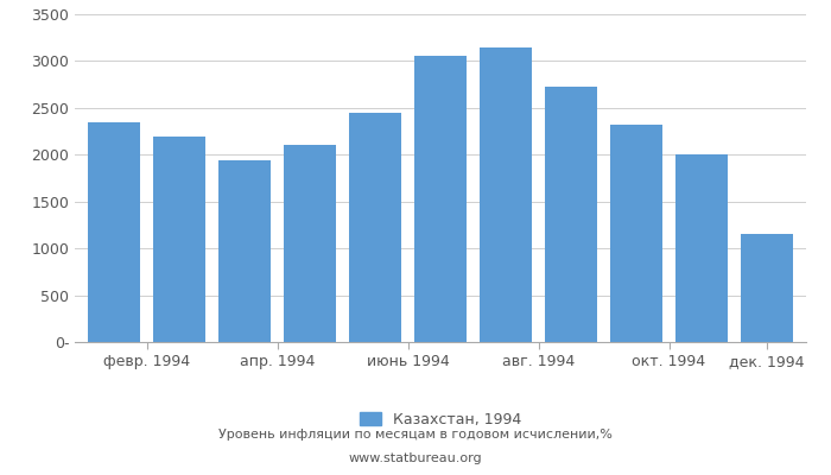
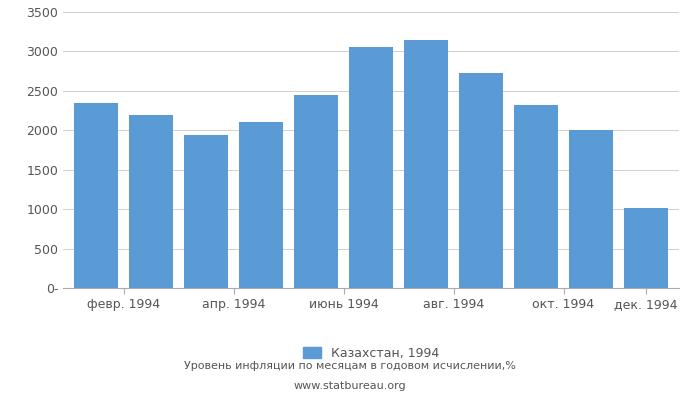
дек. 1994: 1160 -> 1020
